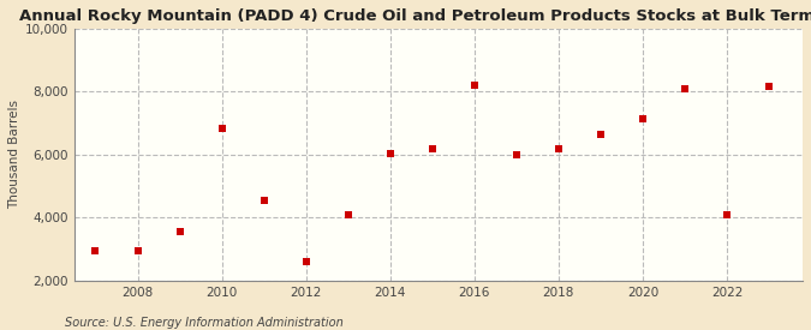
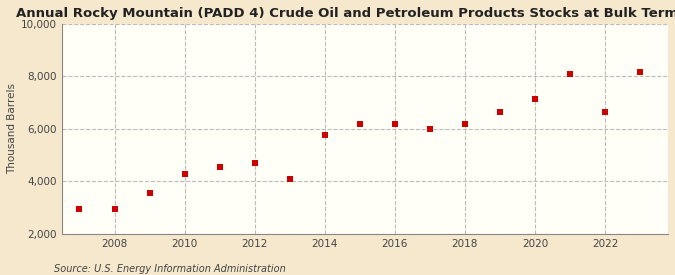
2010: 6,850 -> 4,300
2012: 2,600 -> 4,720
2014: 6,050 -> 5,750
2016: 8,200 -> 6,200
2022: 4,100 -> 6,650
